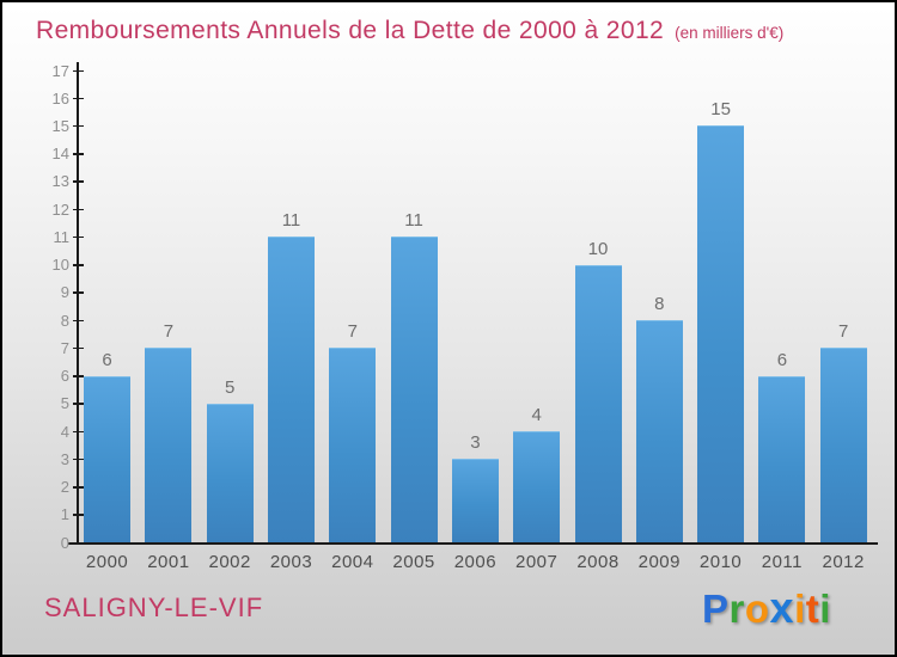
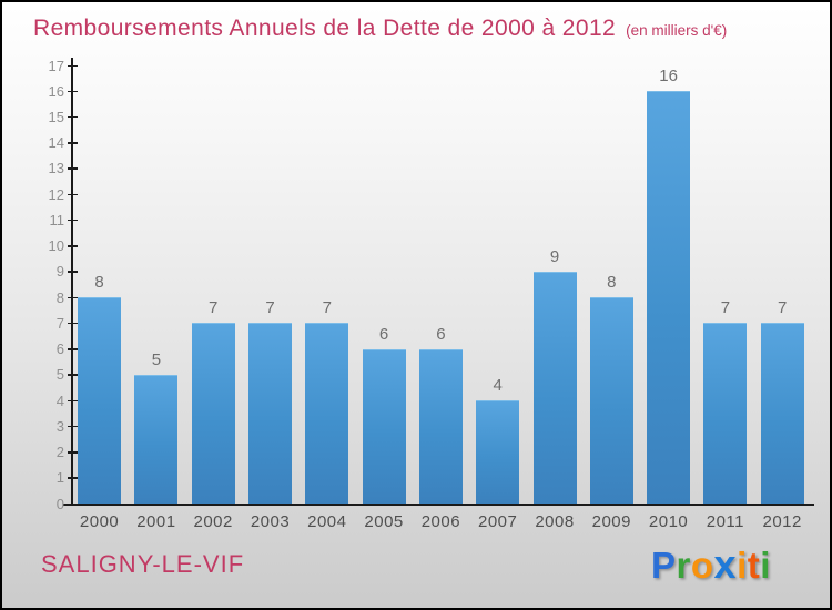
2000: 6 -> 8
2001: 7 -> 5
2002: 5 -> 7
2003: 11 -> 7
2005: 11 -> 6
2006: 3 -> 6
2008: 10 -> 9
2010: 15 -> 16
2011: 6 -> 7
